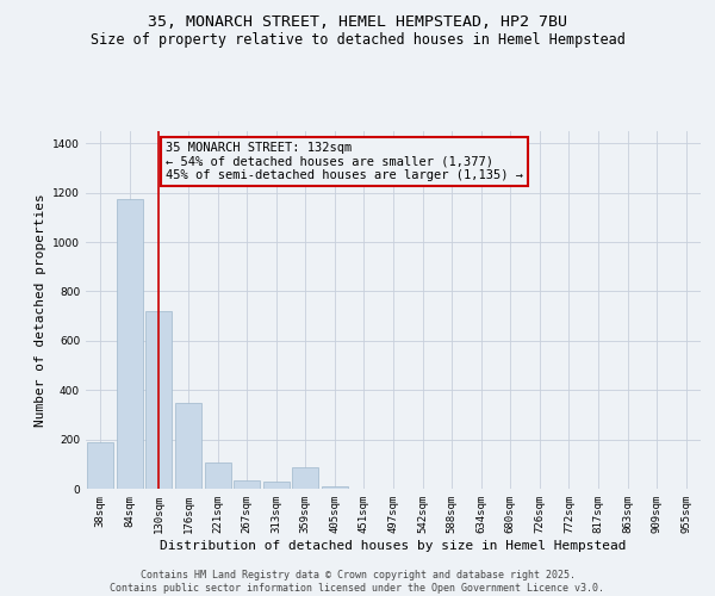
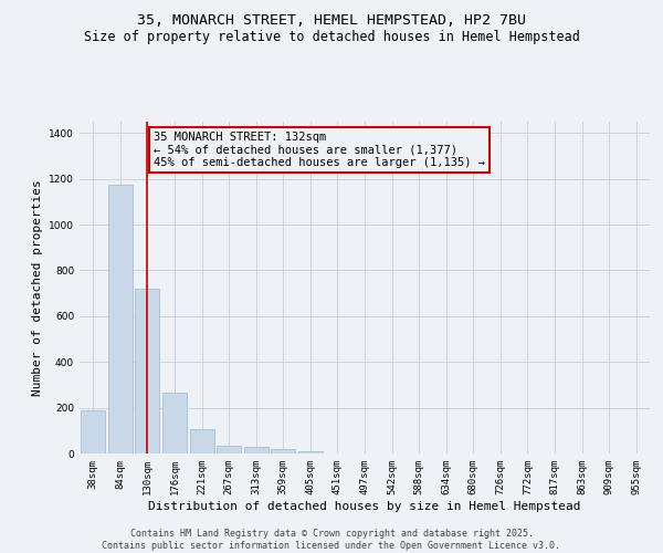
176sqm: 350 -> 265
359sqm: 85 -> 20
